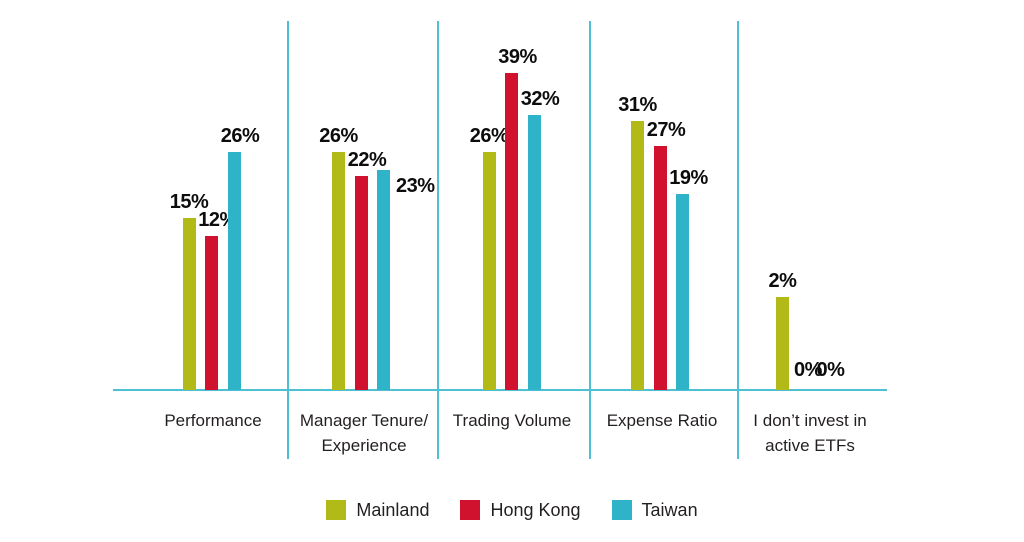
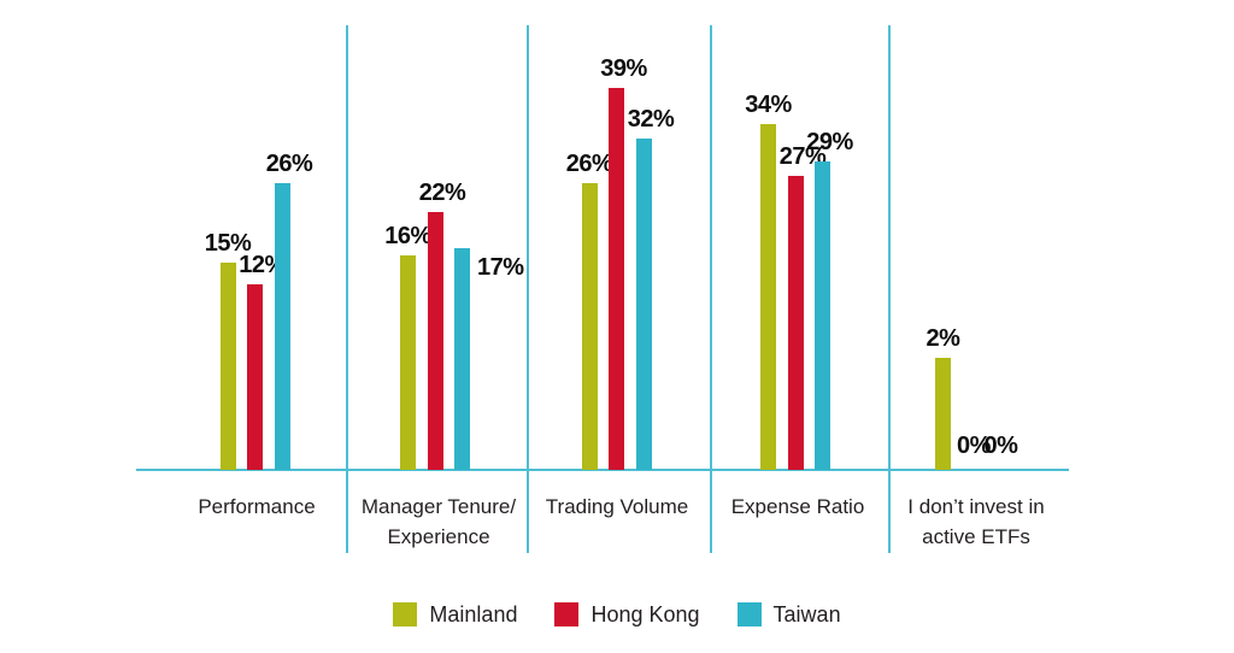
Mainland/Manager Tenure/ Experience: 26% -> 16%
Taiwan/Manager Tenure/ Experience: 23% -> 17%
Mainland/Expense Ratio: 31% -> 34%
Taiwan/Expense Ratio: 19% -> 29%
